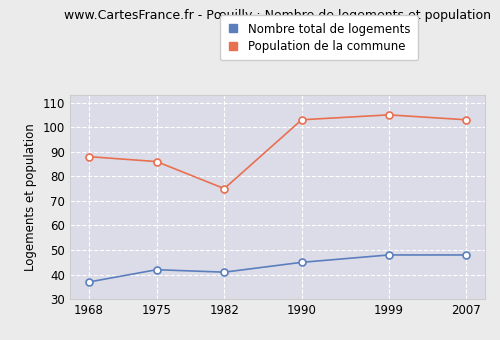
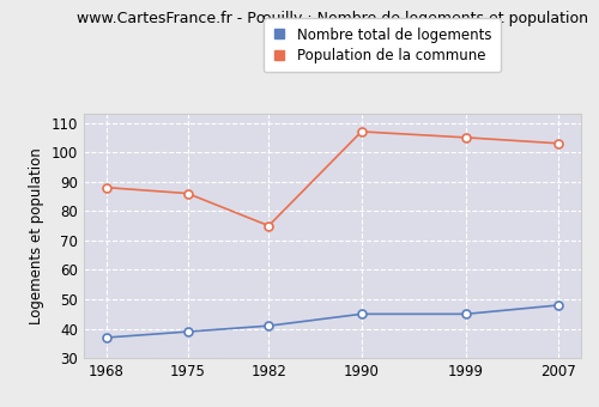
Nombre total de logements/1975: 42 -> 39
Population de la commune/1990: 103 -> 107
Nombre total de logements/1999: 48 -> 45
